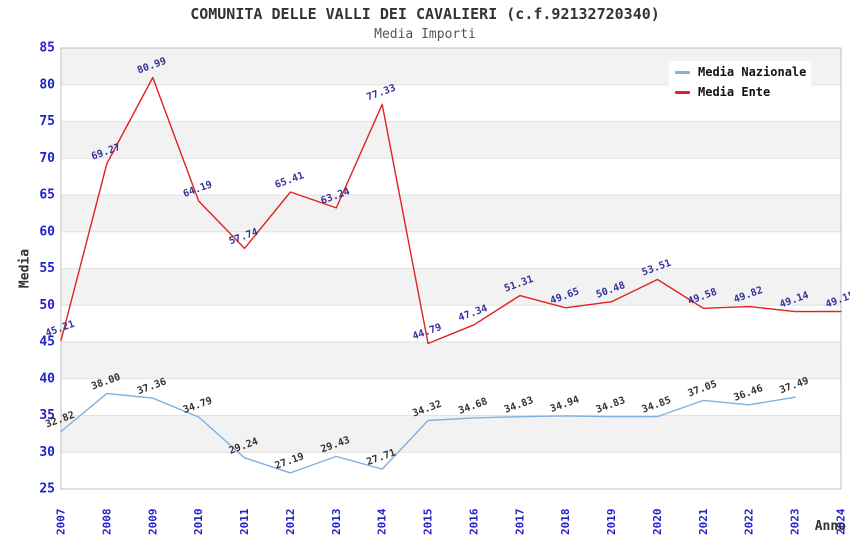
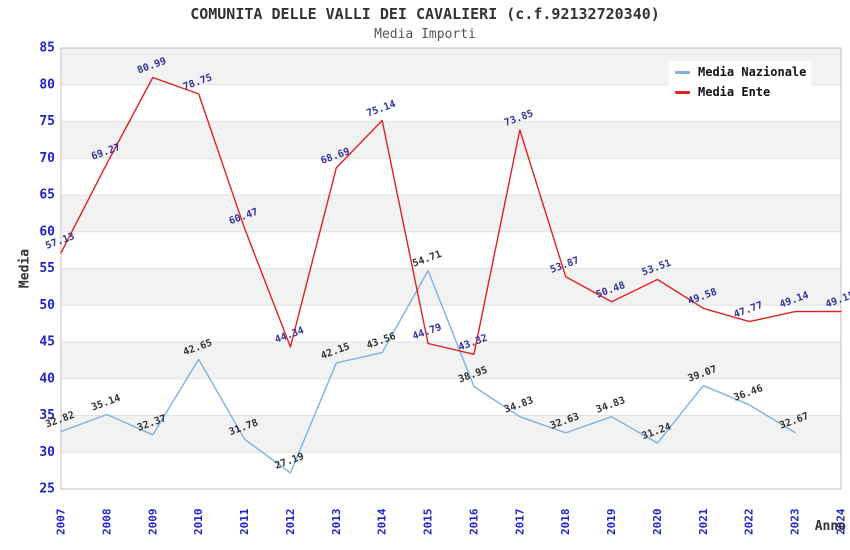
Media Ente/2007: 45.21 -> 57.13
Media Nazionale/2008: 38.00 -> 35.14
Media Nazionale/2009: 37.36 -> 32.37
Media Nazionale/2010: 34.79 -> 42.65
Media Ente/2010: 64.19 -> 78.75
Media Nazionale/2011: 29.24 -> 31.78
Media Ente/2011: 57.74 -> 60.47
Media Ente/2012: 65.41 -> 44.34
Media Nazionale/2013: 29.43 -> 42.15
Media Ente/2013: 63.24 -> 68.69
Media Nazionale/2014: 27.71 -> 43.56
Media Ente/2014: 77.33 -> 75.14
Media Nazionale/2015: 34.32 -> 54.71
Media Nazionale/2016: 34.68 -> 38.95
Media Ente/2016: 47.34 -> 43.32
Media Ente/2017: 51.31 -> 73.85
Media Nazionale/2018: 34.94 -> 32.63
Media Ente/2018: 49.65 -> 53.87
Media Nazionale/2020: 34.85 -> 31.24
Media Nazionale/2021: 37.05 -> 39.07
Media Ente/2022: 49.82 -> 47.77
Media Nazionale/2023: 37.49 -> 32.67
